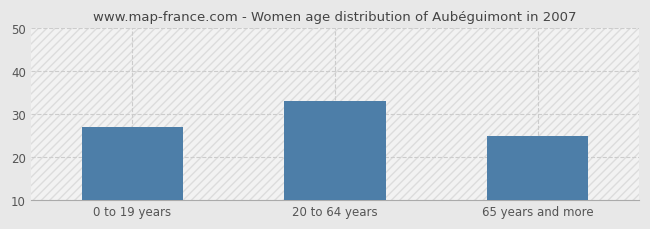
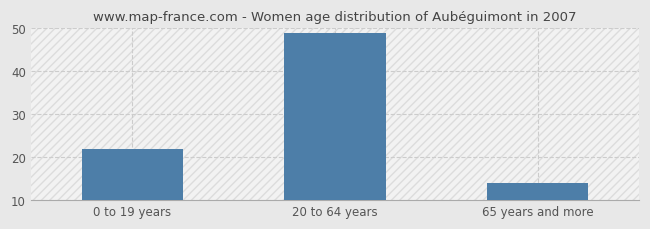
0 to 19 years: 27 -> 22
20 to 64 years: 33 -> 49
65 years and more: 25 -> 14
